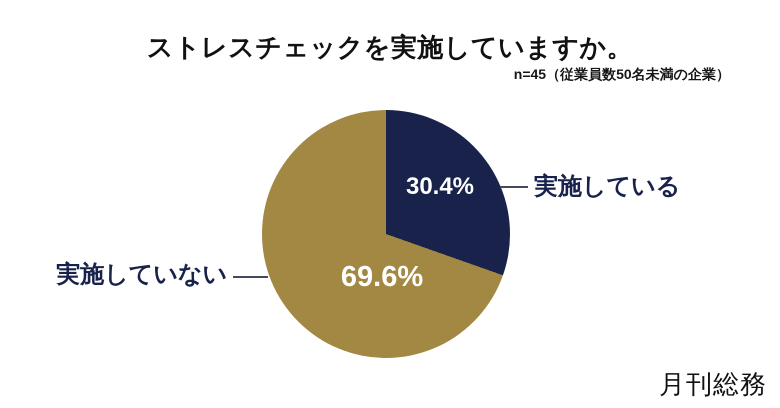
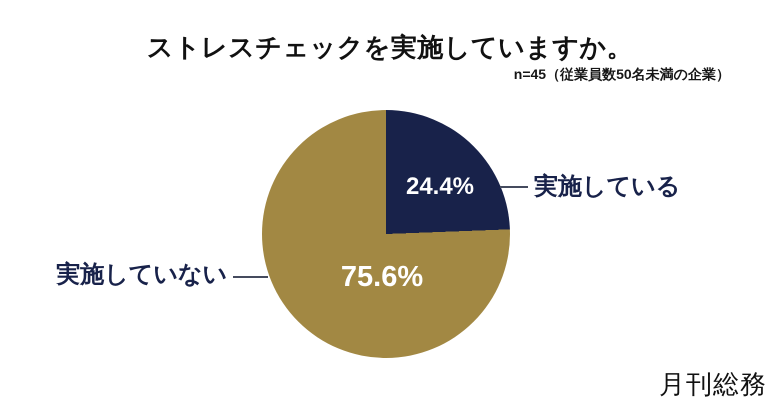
実施している: 30.4% -> 24.4%
実施していない: 69.6% -> 75.6%
